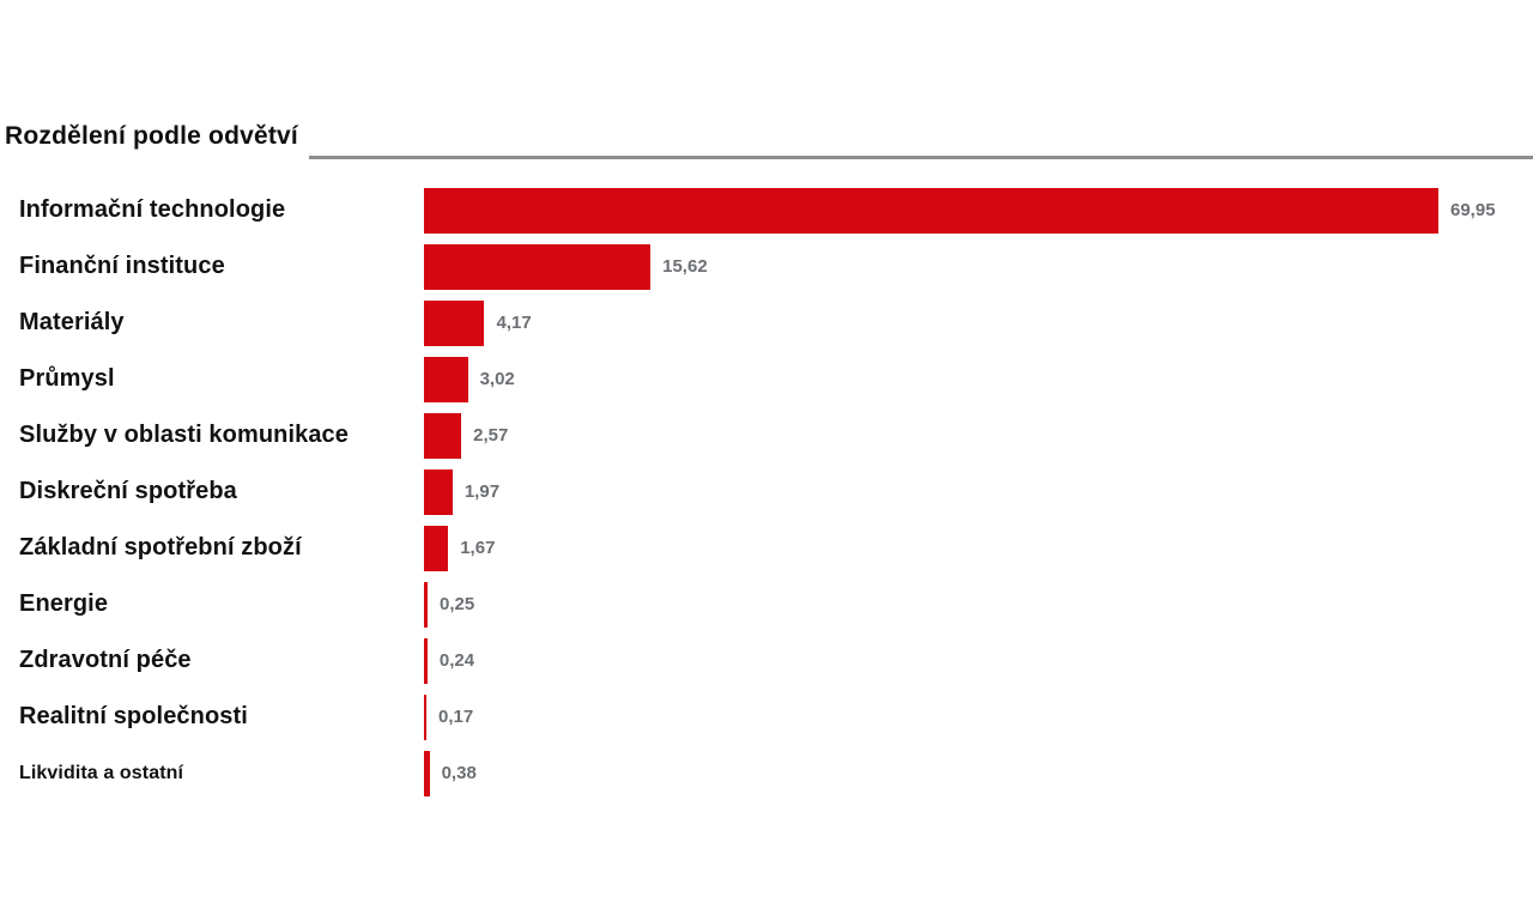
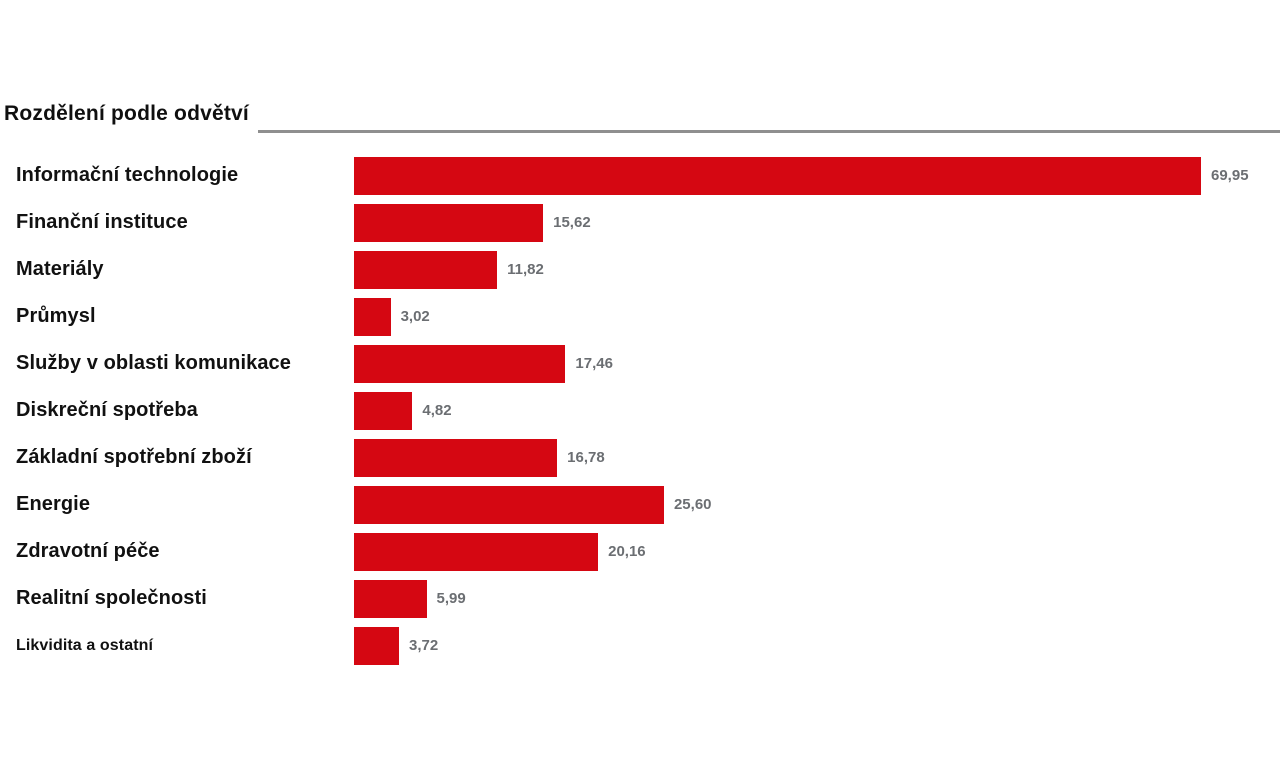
Materiály: 4,17 -> 11,82
Služby v oblasti komunikace: 2,57 -> 17,46
Diskreční spotřeba: 1,97 -> 4,82
Základní spotřební zboží: 1,67 -> 16,78
Energie: 0,25 -> 25,60
Zdravotní péče: 0,24 -> 20,16
Realitní společnosti: 0,17 -> 5,99
Likvidita a ostatní: 0,38 -> 3,72
